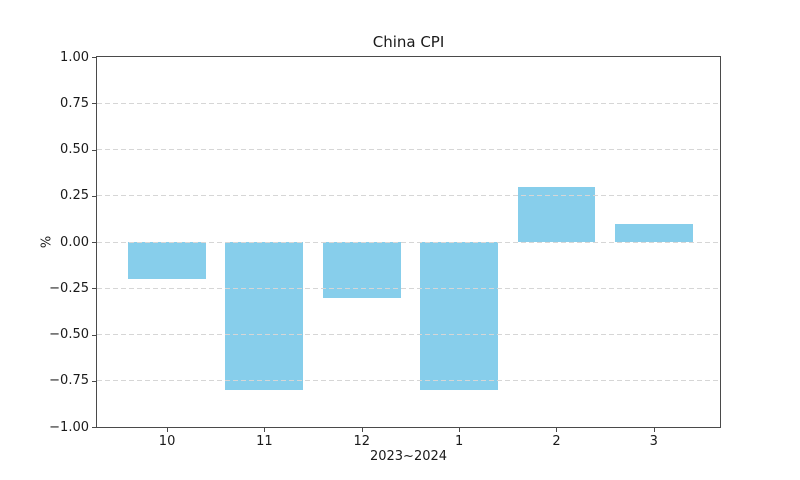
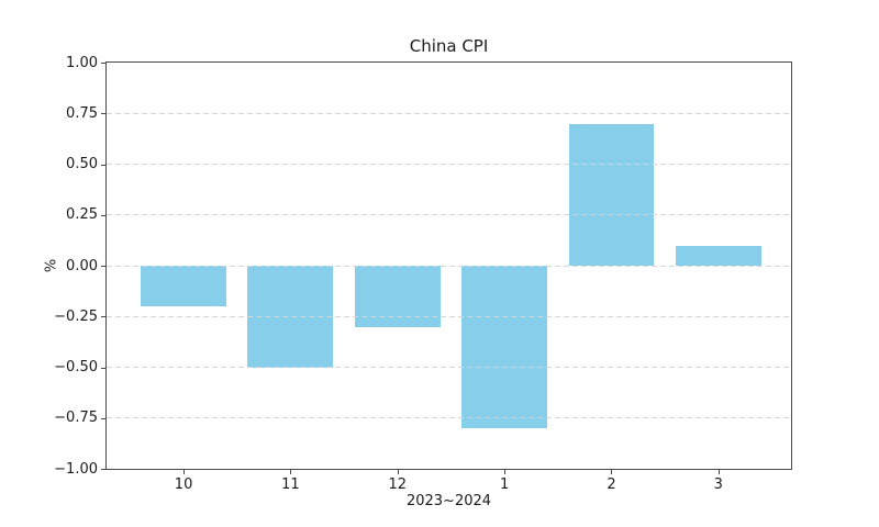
11: -0.8 -> -0.5
2: 0.3 -> 0.7
